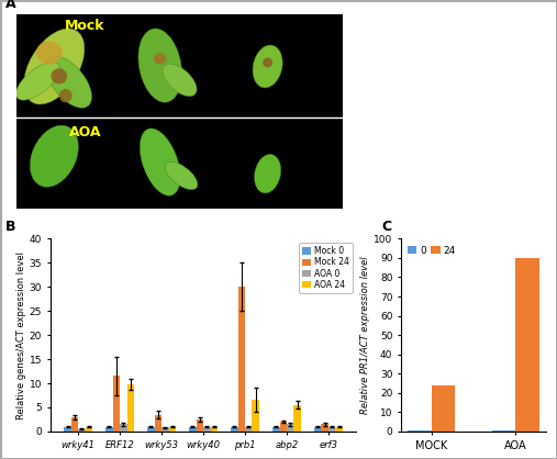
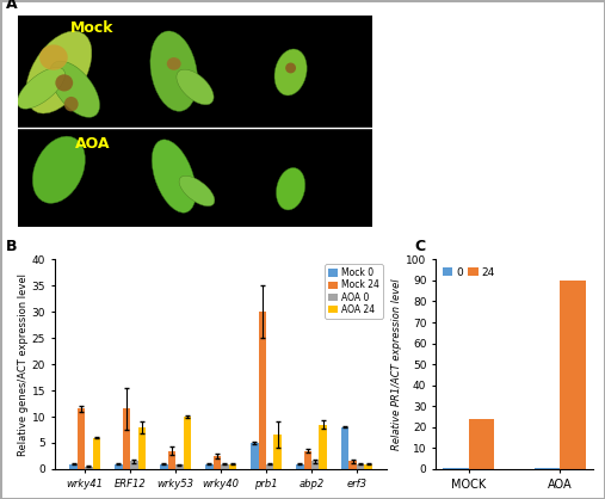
Mock 24/wrky41: 3.0 -> 11.5
AOA 24/wrky41: 1.0 -> 6.0
AOA 24/ERF12: 9.8 -> 8.0
AOA 24/wrky53: 1.0 -> 10.0
Mock 0/prb1: 1 -> 5
Mock 24/abp2: 2.0 -> 3.5
AOA 24/abp2: 5.5 -> 8.5
Mock 0/erf3: 1 -> 8
